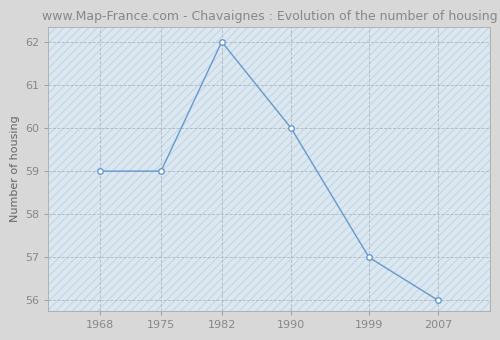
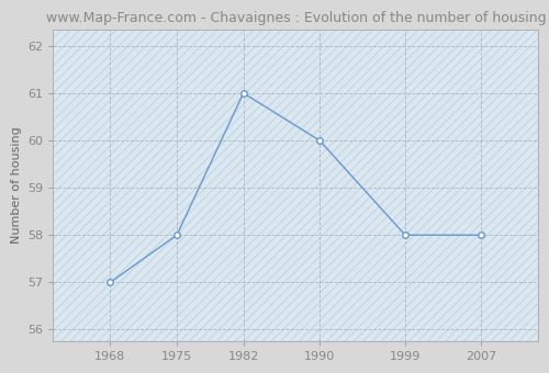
1968: 59 -> 57
1975: 59 -> 58
1982: 62 -> 61
1999: 57 -> 58
2007: 56 -> 58
